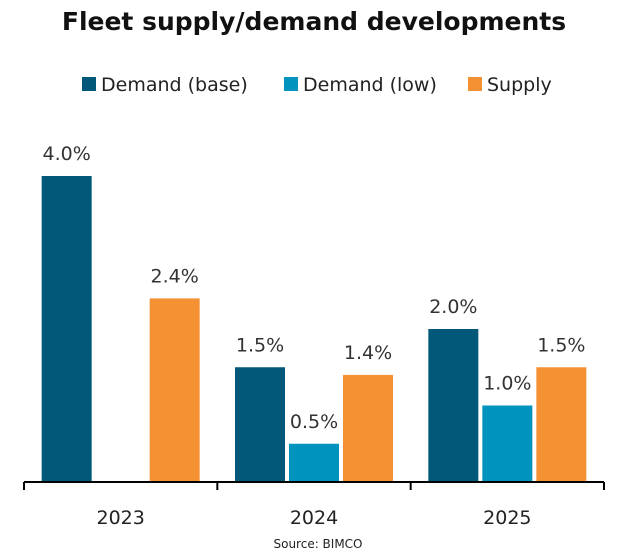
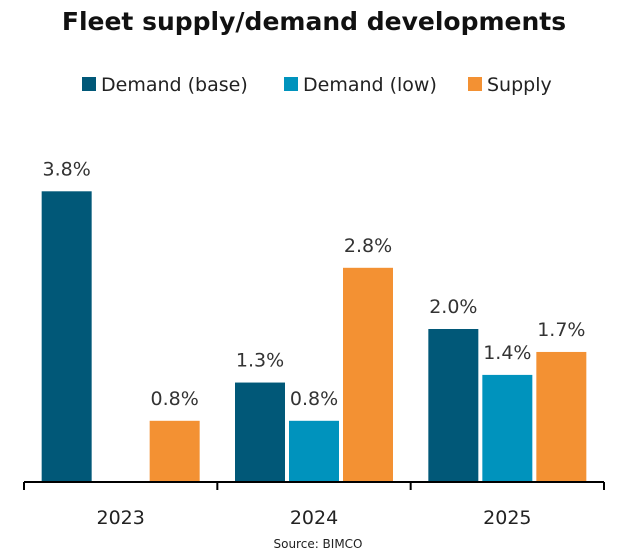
Demand (base)/2023: 4.0% -> 3.8%
Supply/2023: 2.4% -> 0.8%
Demand (base)/2024: 1.5% -> 1.3%
Demand (low)/2024: 0.5% -> 0.8%
Supply/2024: 1.4% -> 2.8%
Demand (low)/2025: 1.0% -> 1.4%
Supply/2025: 1.5% -> 1.7%
